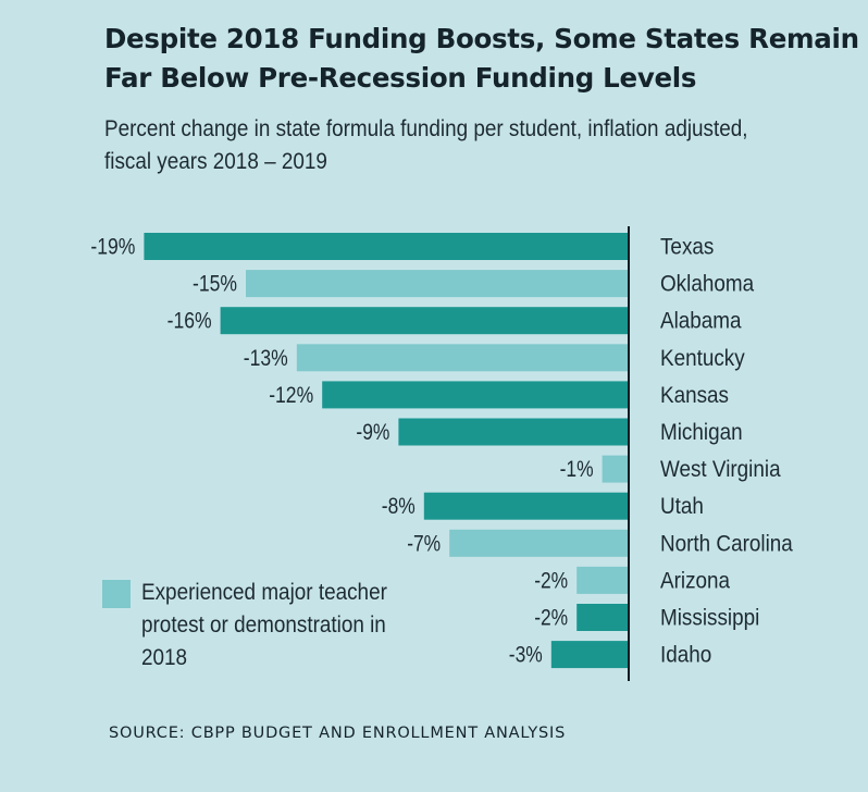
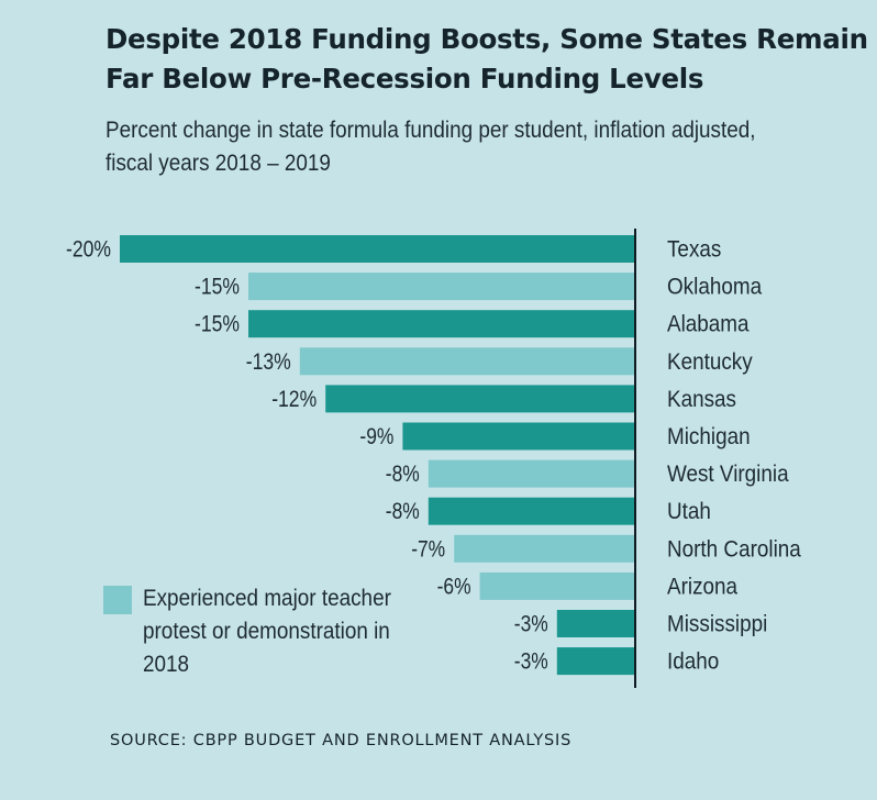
Texas: -19% -> -20%
Alabama: -16% -> -15%
West Virginia: -1% -> -8%
Arizona: -2% -> -6%
Mississippi: -2% -> -3%
